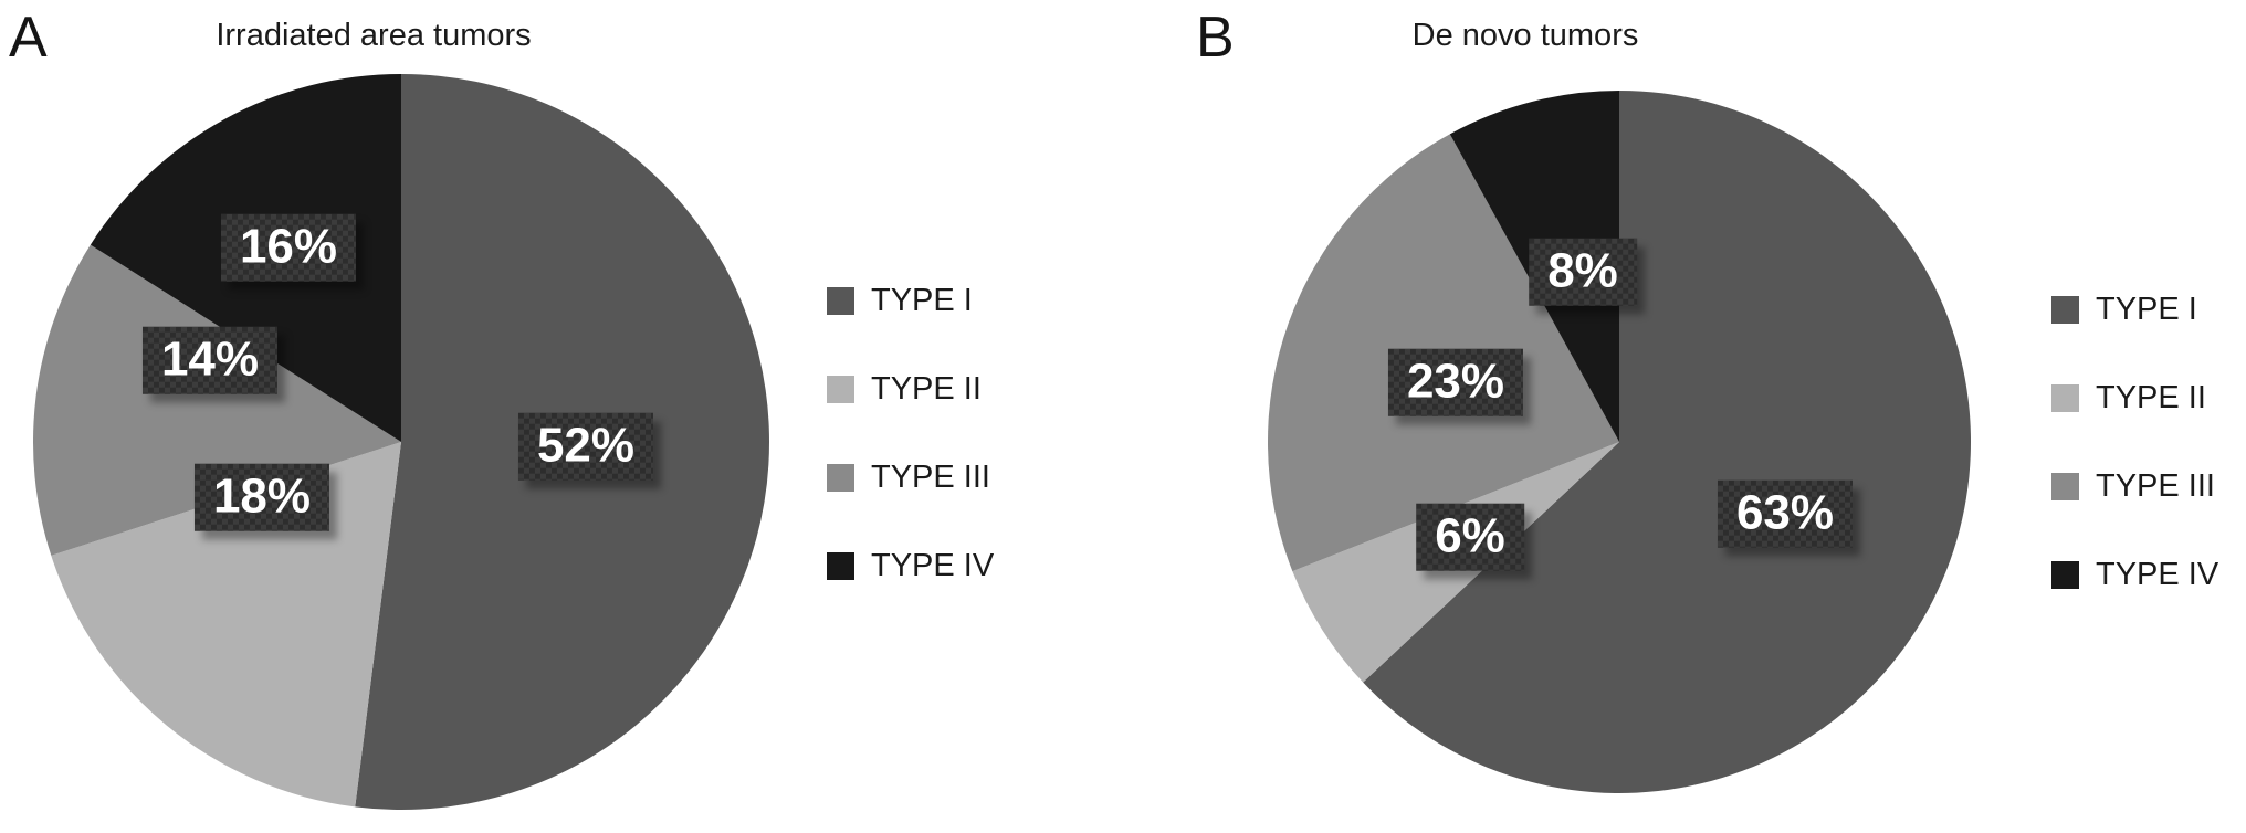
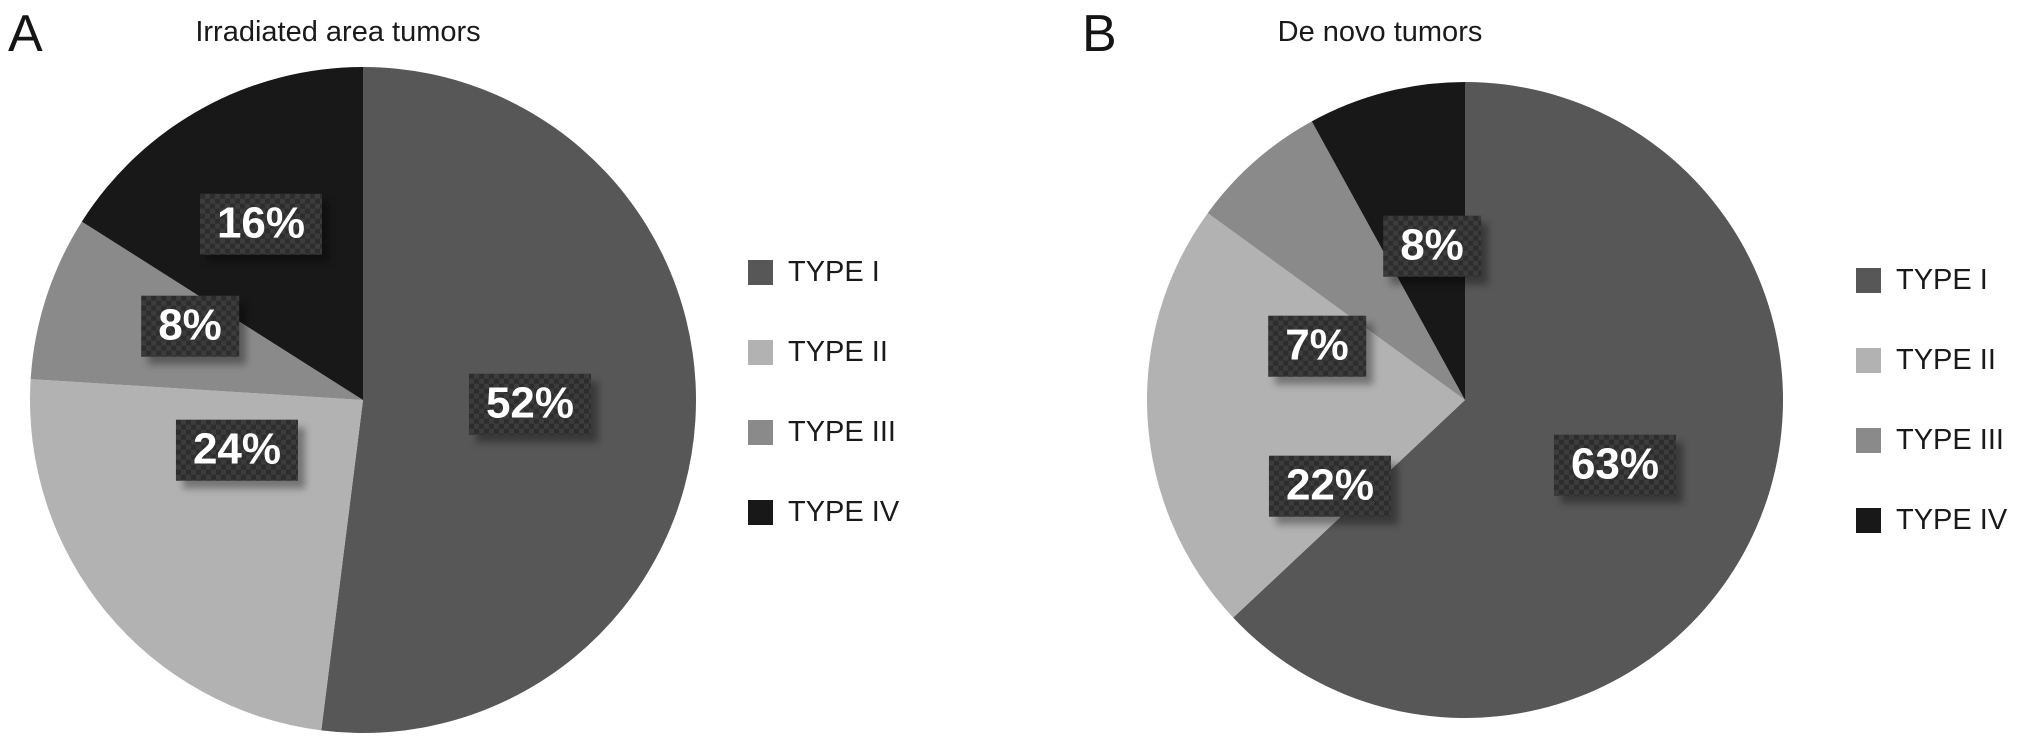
Irradiated area tumors/TYPE II: 18% -> 24%
Irradiated area tumors/TYPE III: 14% -> 8%
De novo tumors/TYPE II: 6% -> 22%
De novo tumors/TYPE III: 23% -> 7%
